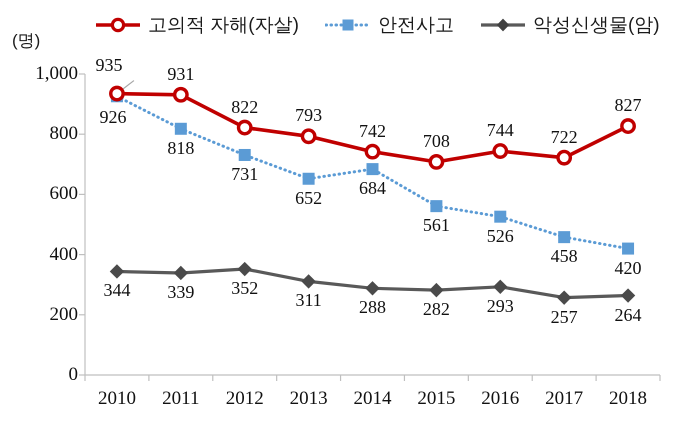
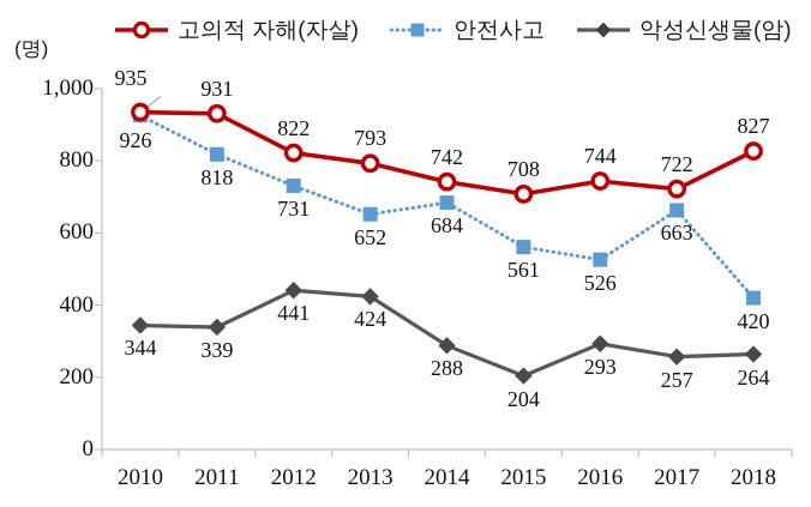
악성신생물(암)/2012: 352 -> 441
악성신생물(암)/2013: 311 -> 424
악성신생물(암)/2015: 282 -> 204
안전사고/2017: 458 -> 663
